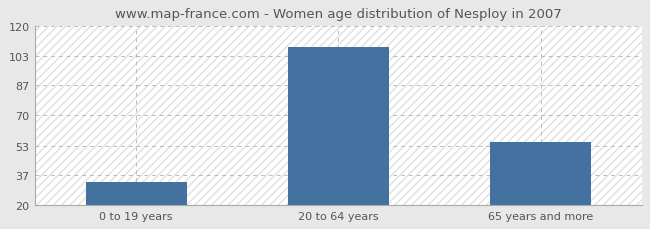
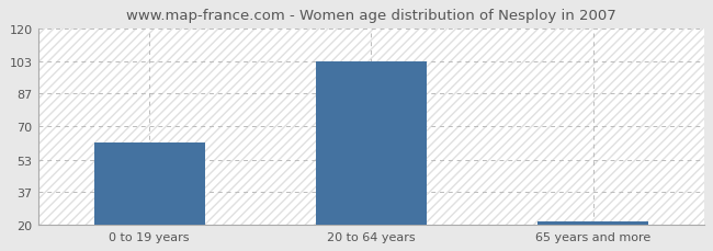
0 to 19 years: 33 -> 62
20 to 64 years: 108 -> 103
65 years and more: 55 -> 22
